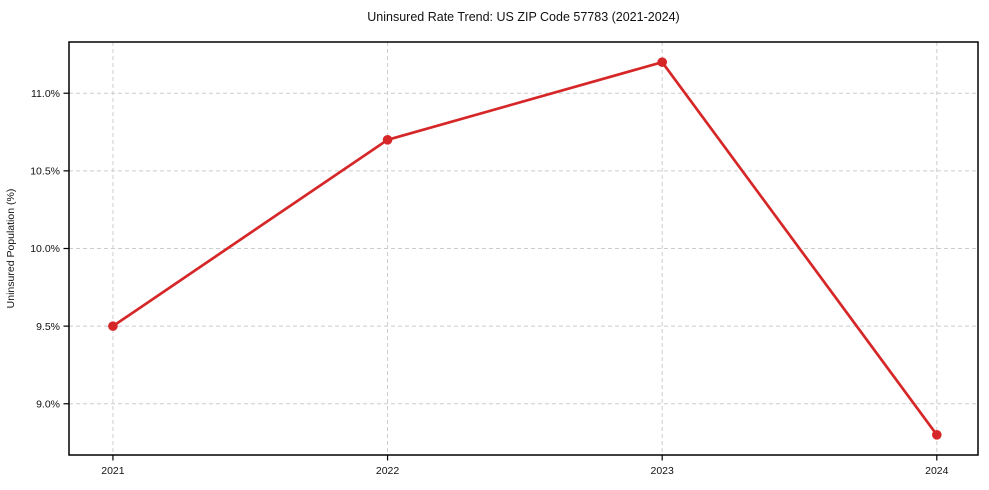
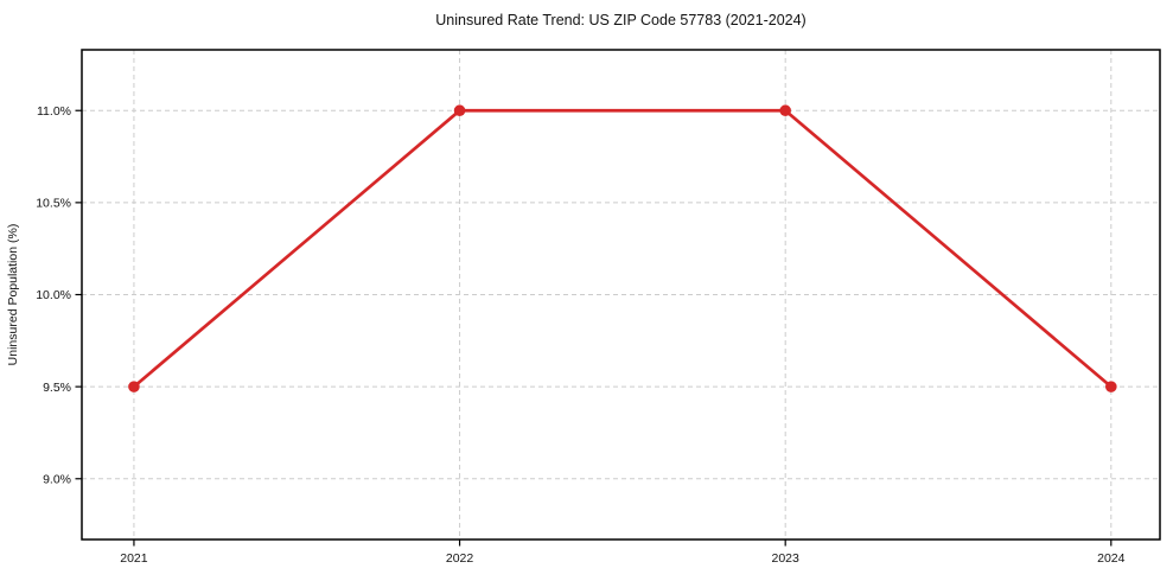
2022: 10.7% -> 11.0%
2023: 11.2% -> 11.0%
2024: 8.8% -> 9.5%
